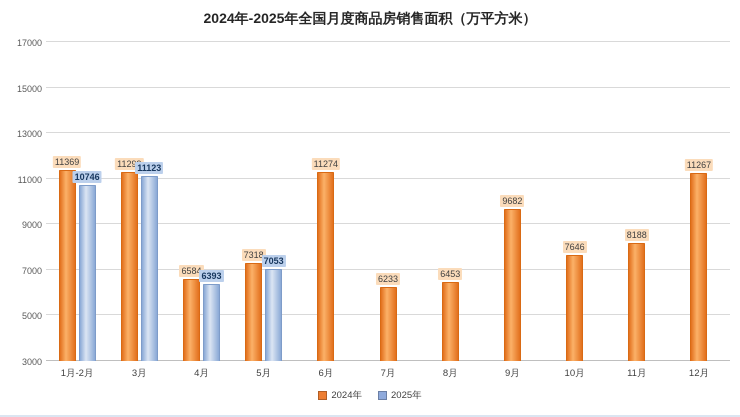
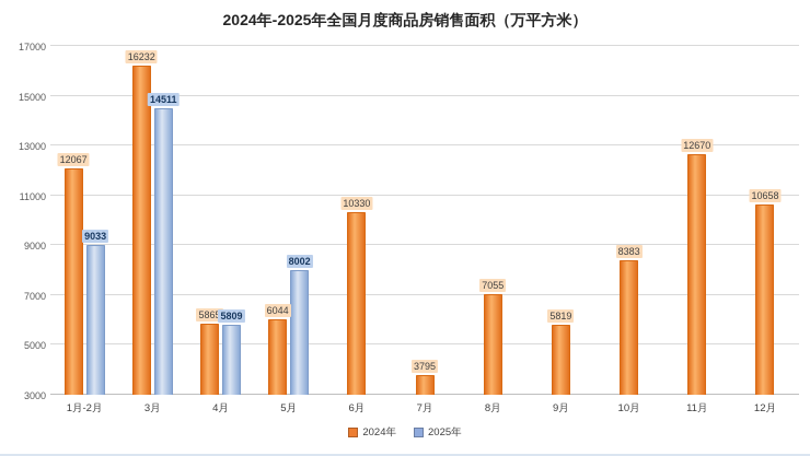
2024年/1月-2月: 11369 -> 12067
2025年/1月-2月: 10746 -> 9033
2024年/3月: 11299 -> 16232
2025年/3月: 11123 -> 14511
2024年/4月: 6584 -> 5865
2025年/4月: 6393 -> 5809
2024年/5月: 7318 -> 6044
2025年/5月: 7053 -> 8002
2024年/6月: 11274 -> 10330
2024年/7月: 6233 -> 3795
2024年/8月: 6453 -> 7055
2024年/9月: 9682 -> 5819
2024年/10月: 7646 -> 8383
2024年/11月: 8188 -> 12670
2024年/12月: 11267 -> 10658
